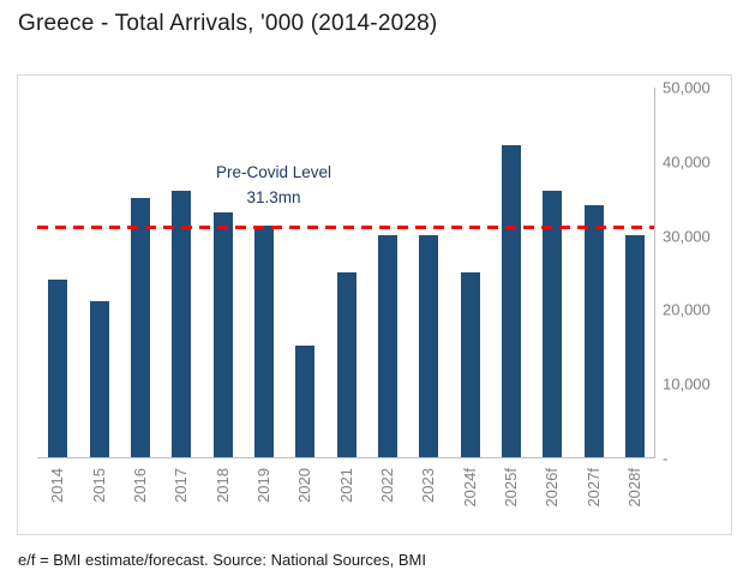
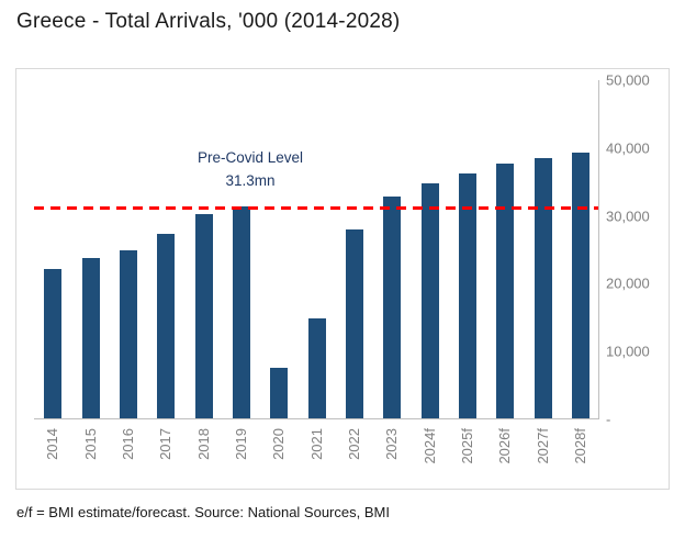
2014: 24000 -> 22000
2015: 21000 -> 24000
2016: 35000 -> 25000
2017: 36000 -> 27000
2018: 33000 -> 30000
2020: 15000 -> 7000
2021: 25000 -> 15000
2022: 30000 -> 28000
2023: 30000 -> 33000
2024f: 25000 -> 35000
2025f: 42000 -> 36000
2026f: 36000 -> 38000
2027f: 34000 -> 38000
2028f: 30000 -> 39000
